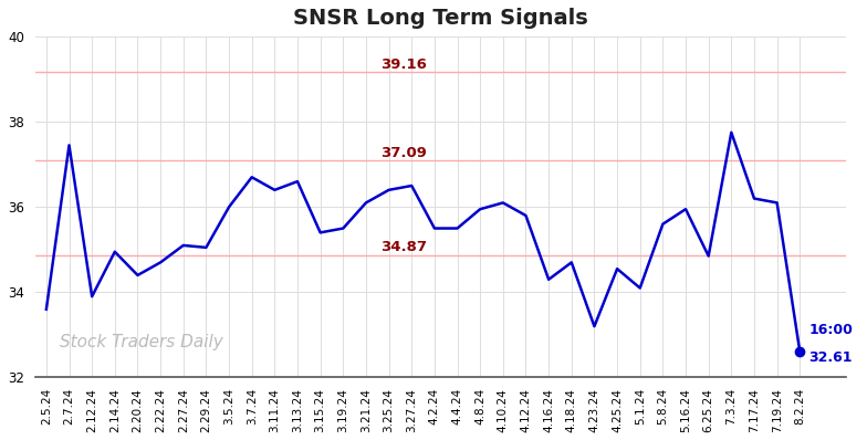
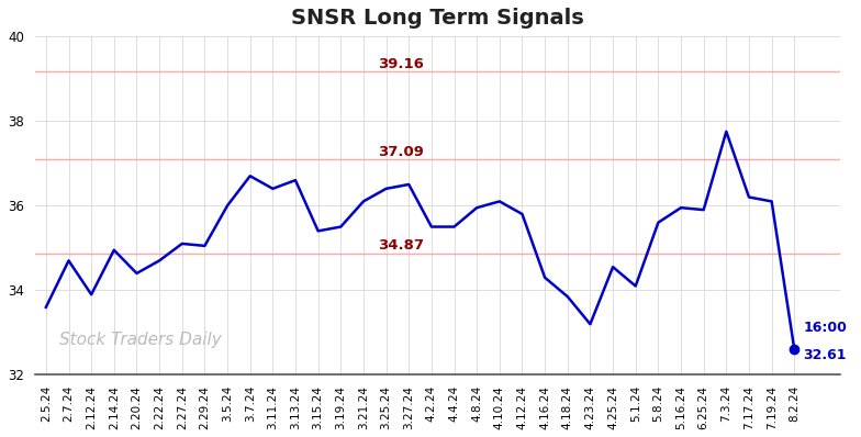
2.7.24: 37.45 -> 34.70
4.18.24: 34.70 -> 33.85
6.25.24: 34.85 -> 35.90
